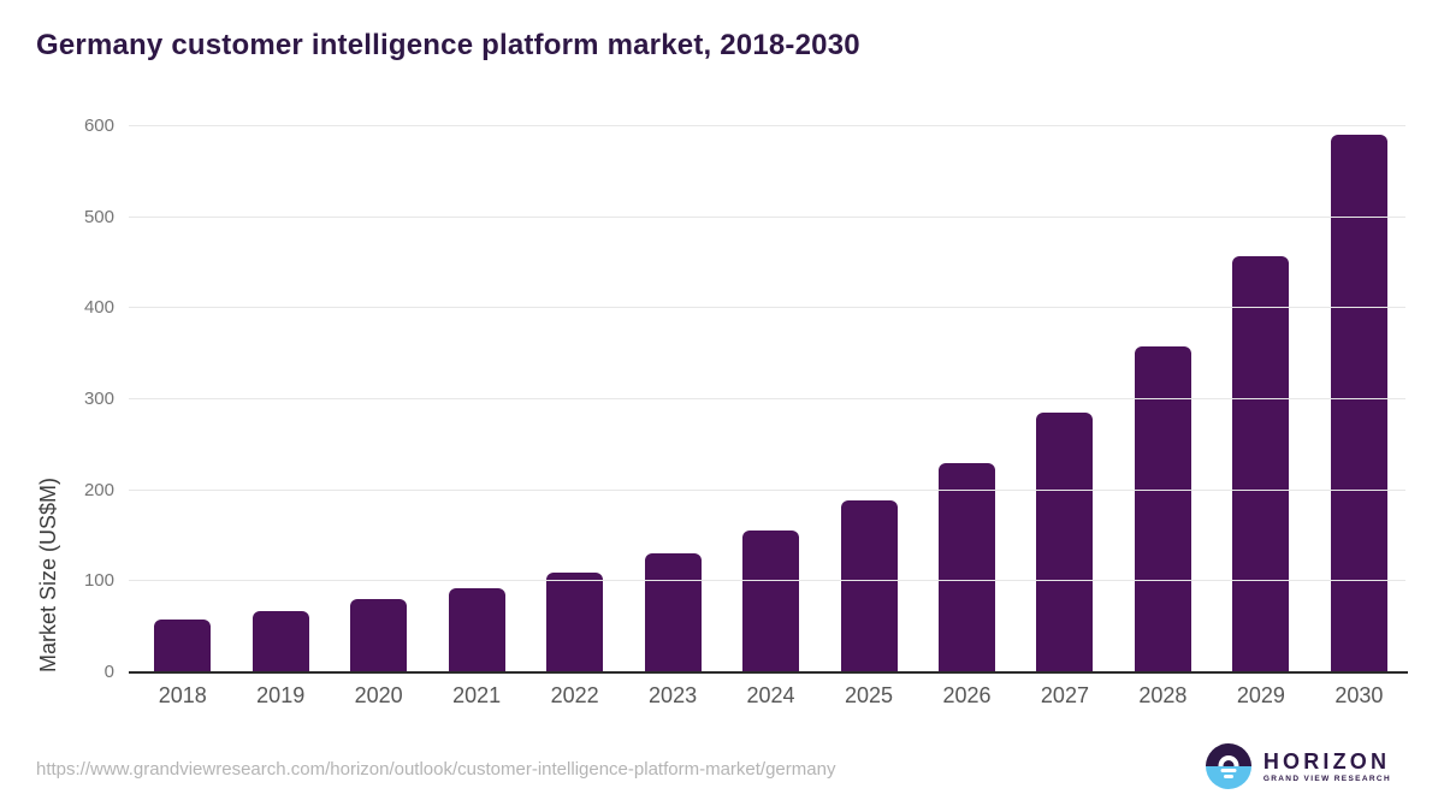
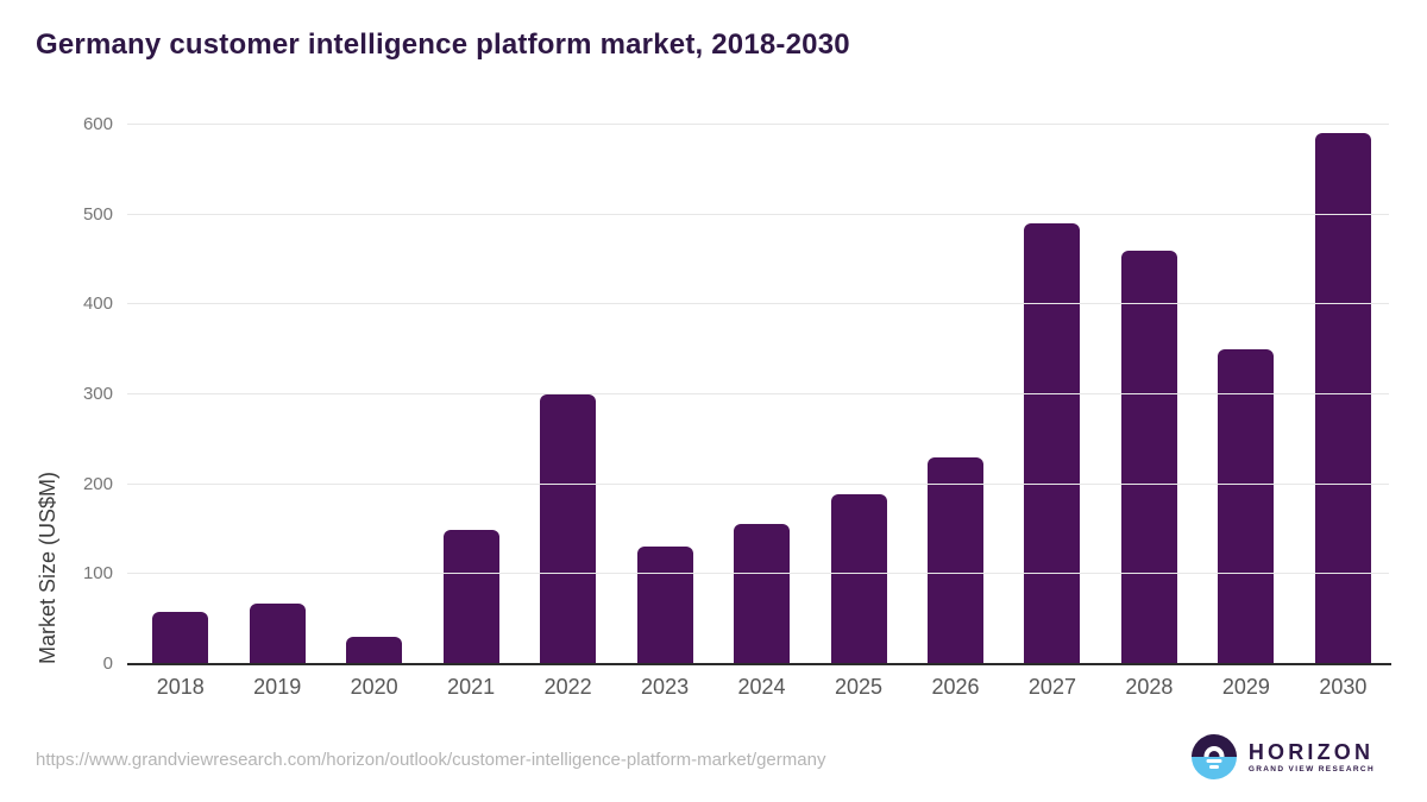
2020: 80 -> 30
2021: 90 -> 150
2022: 110 -> 300
2027: 280 -> 490
2028: 360 -> 460
2029: 460 -> 350
